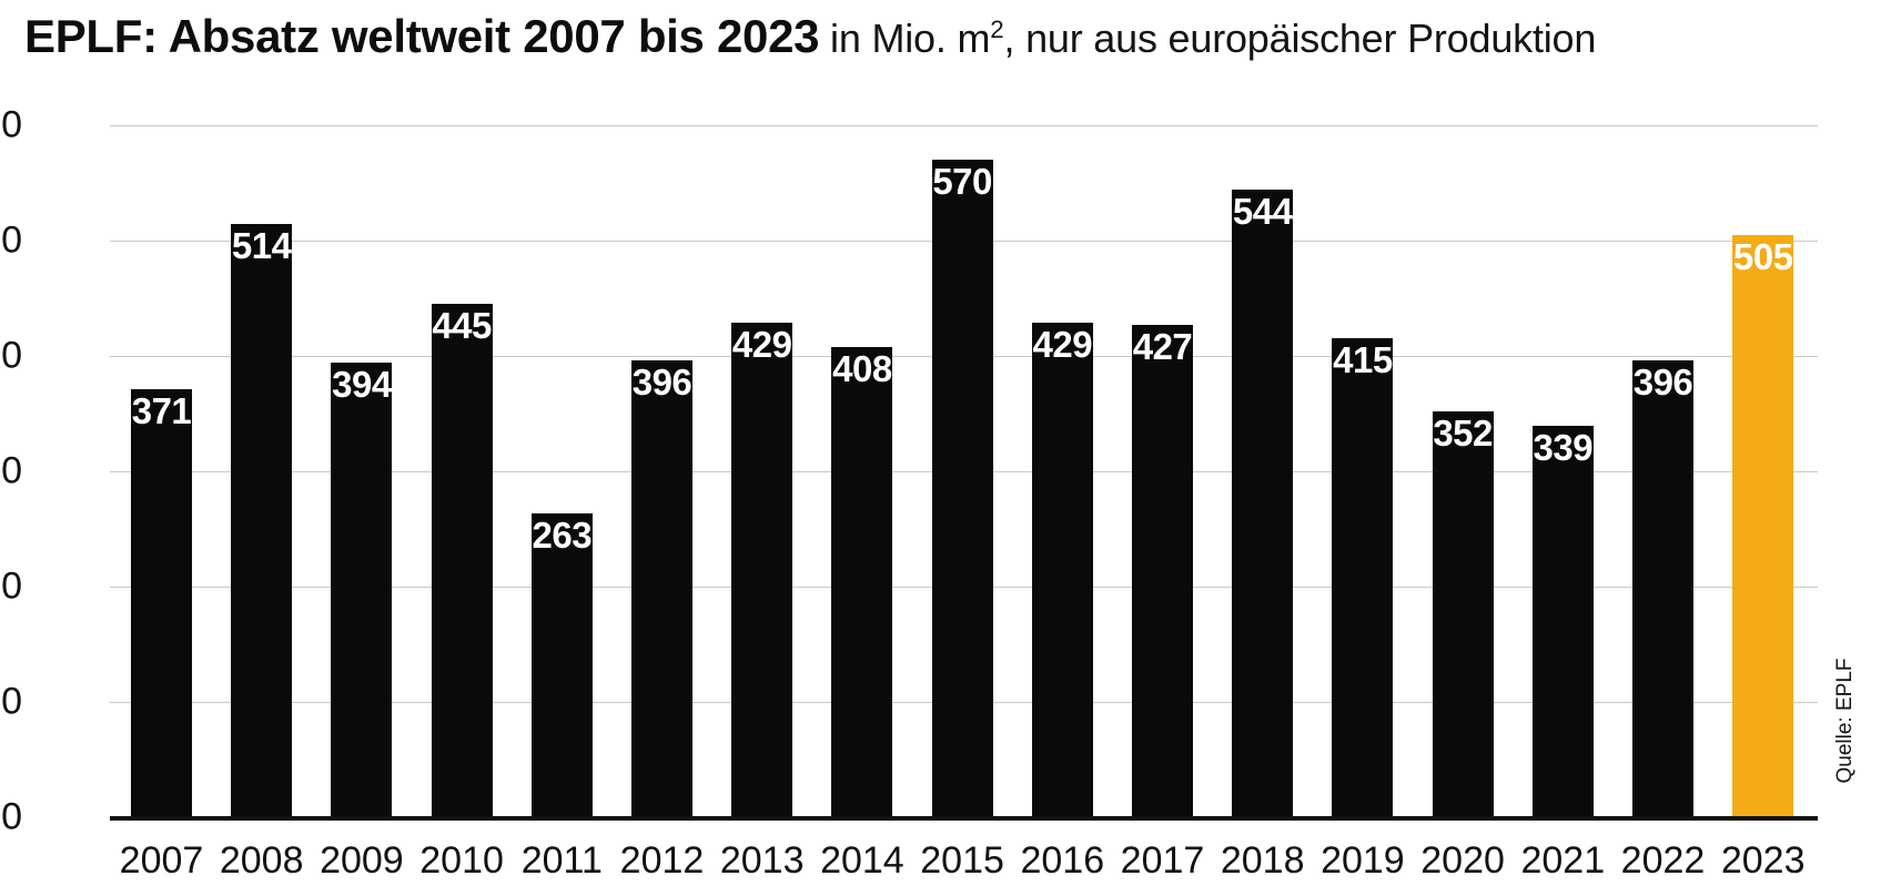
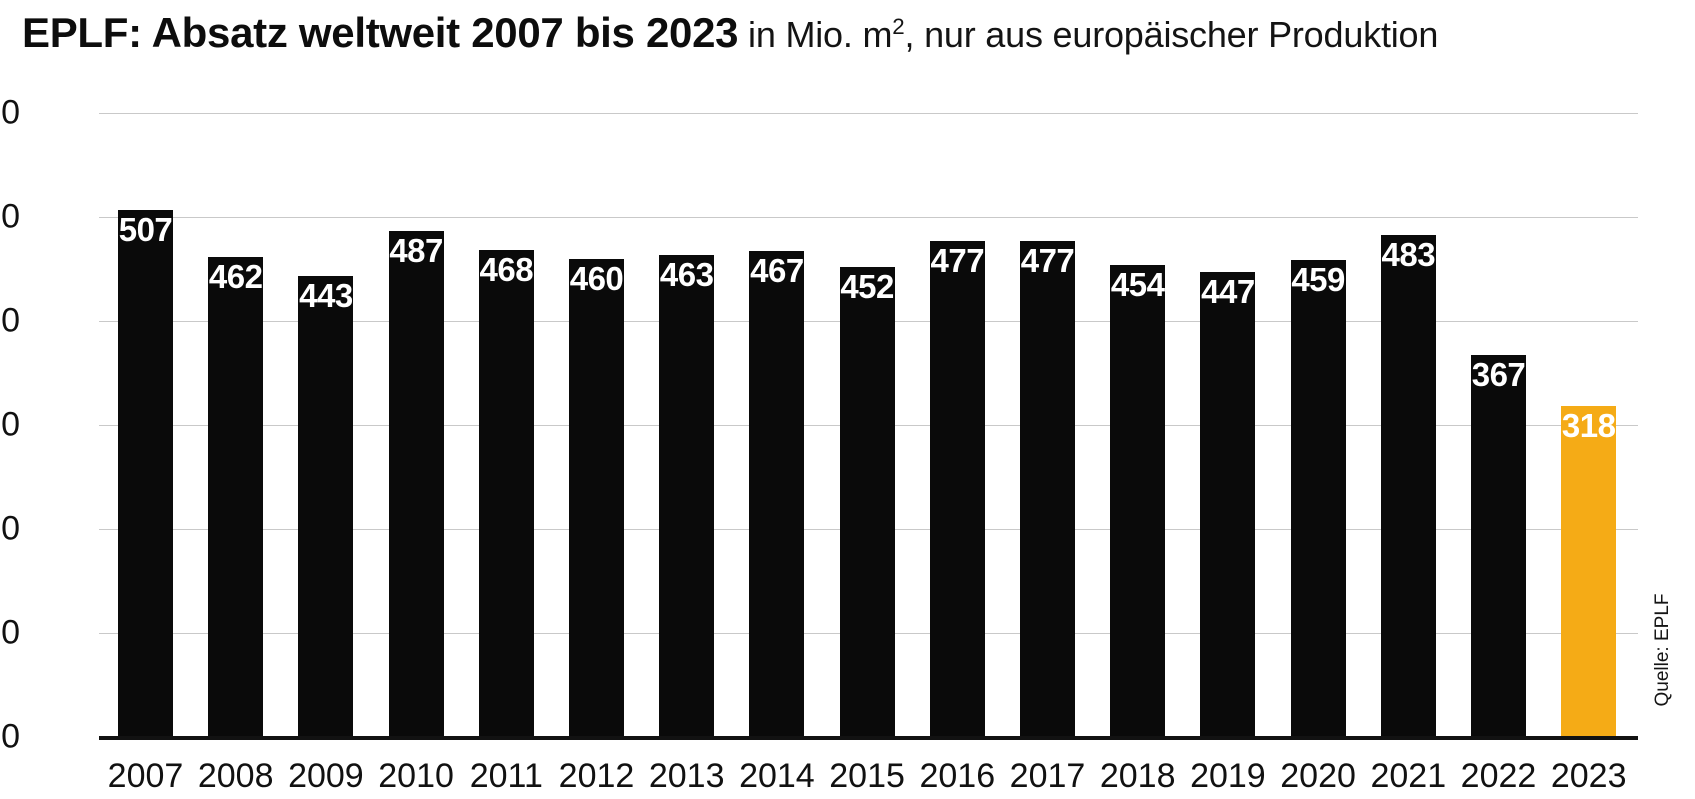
2007: 371 -> 507
2008: 514 -> 462
2009: 394 -> 443
2010: 445 -> 487
2011: 263 -> 468
2012: 396 -> 460
2013: 429 -> 463
2014: 408 -> 467
2015: 570 -> 452
2016: 429 -> 477
2017: 427 -> 477
2018: 544 -> 454
2019: 415 -> 447
2020: 352 -> 459
2021: 339 -> 483
2022: 396 -> 367
2023: 505 -> 318
